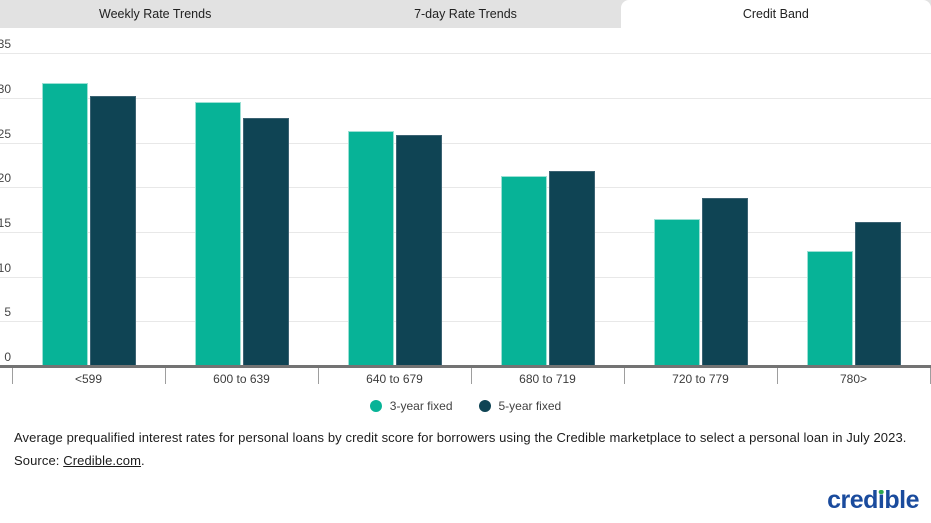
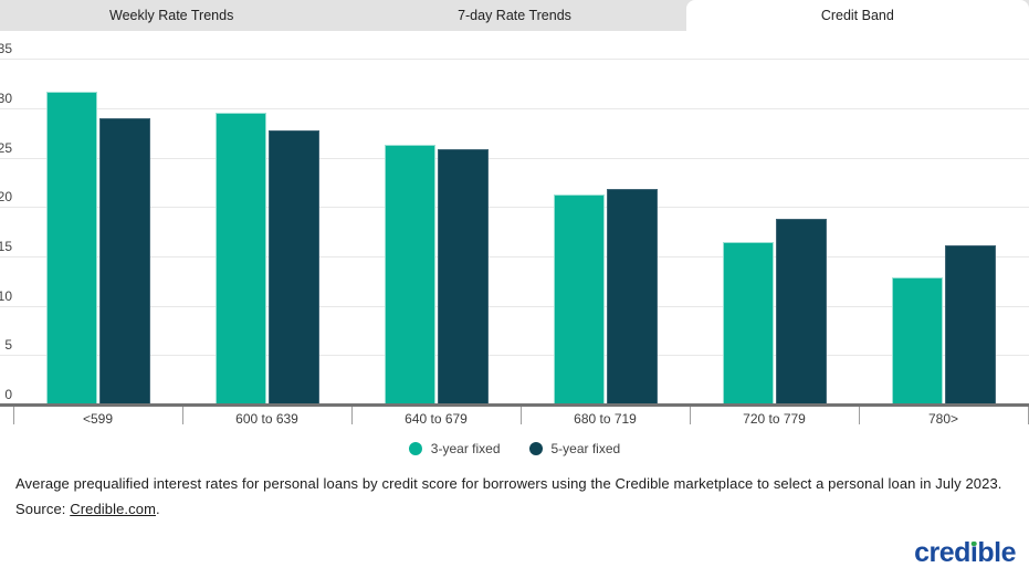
5-year fixed/<599: 30 -> 29
